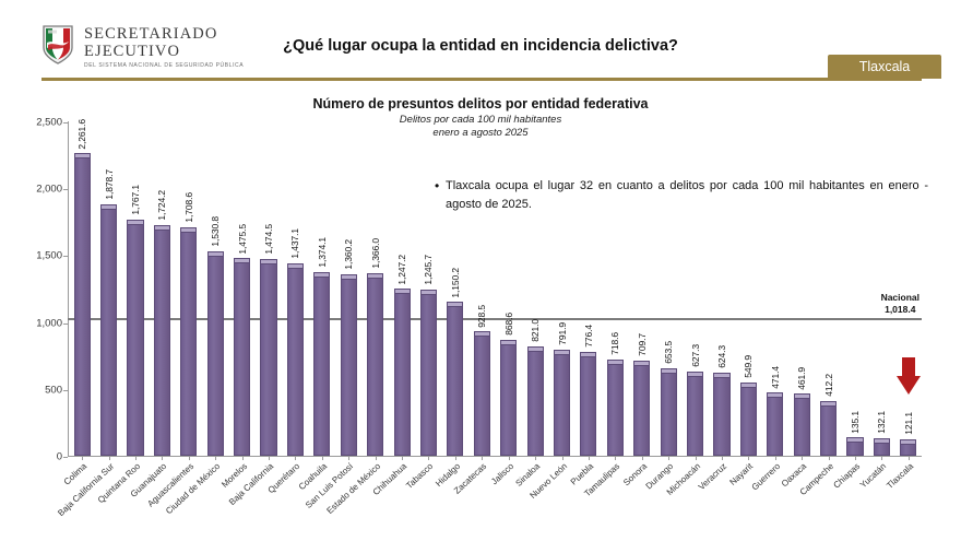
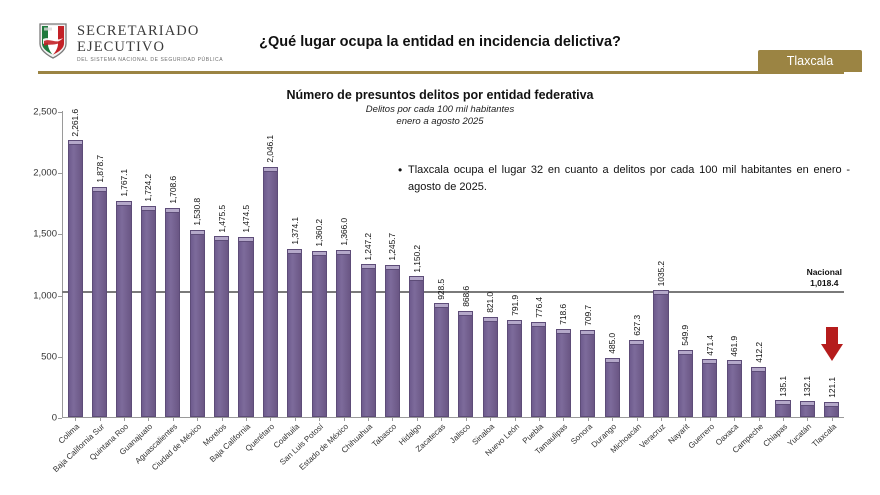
Querétaro: 1,437.1 -> 2,046.1
Durango: 653.5 -> 485.0
Veracruz: 624.3 -> 1035.2
